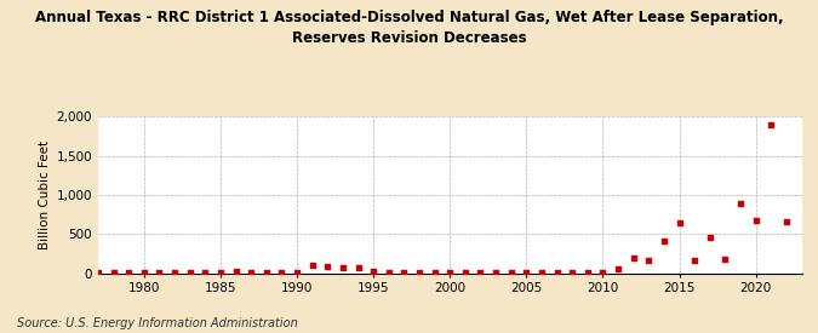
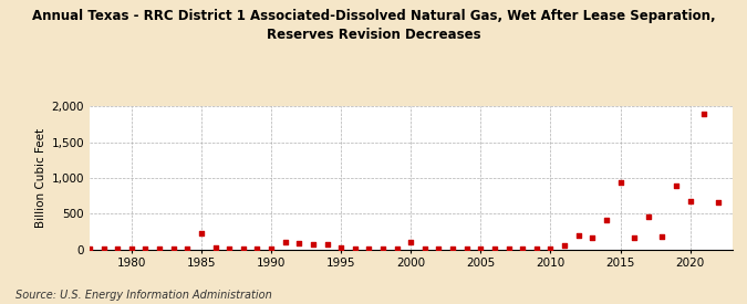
1985: 0 -> 220
2000: 20 -> 100
2015: 640 -> 940
